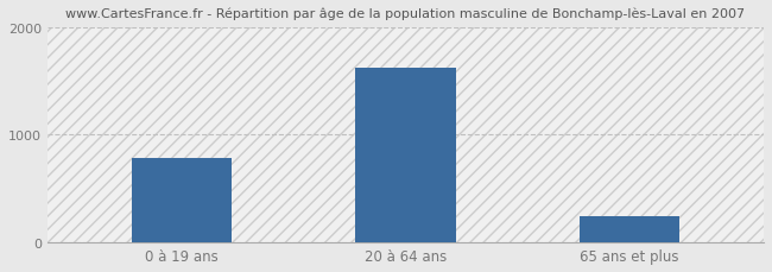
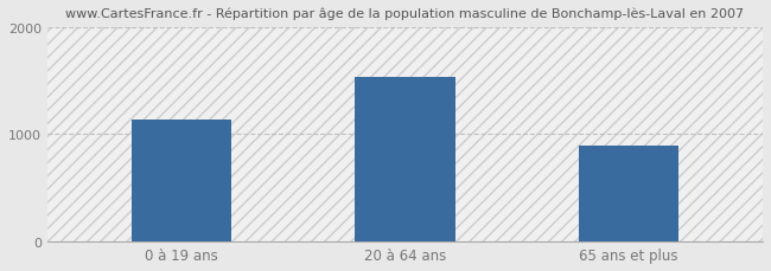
0 à 19 ans: 780 -> 1140
20 à 64 ans: 1620 -> 1540
65 ans et plus: 250 -> 900
